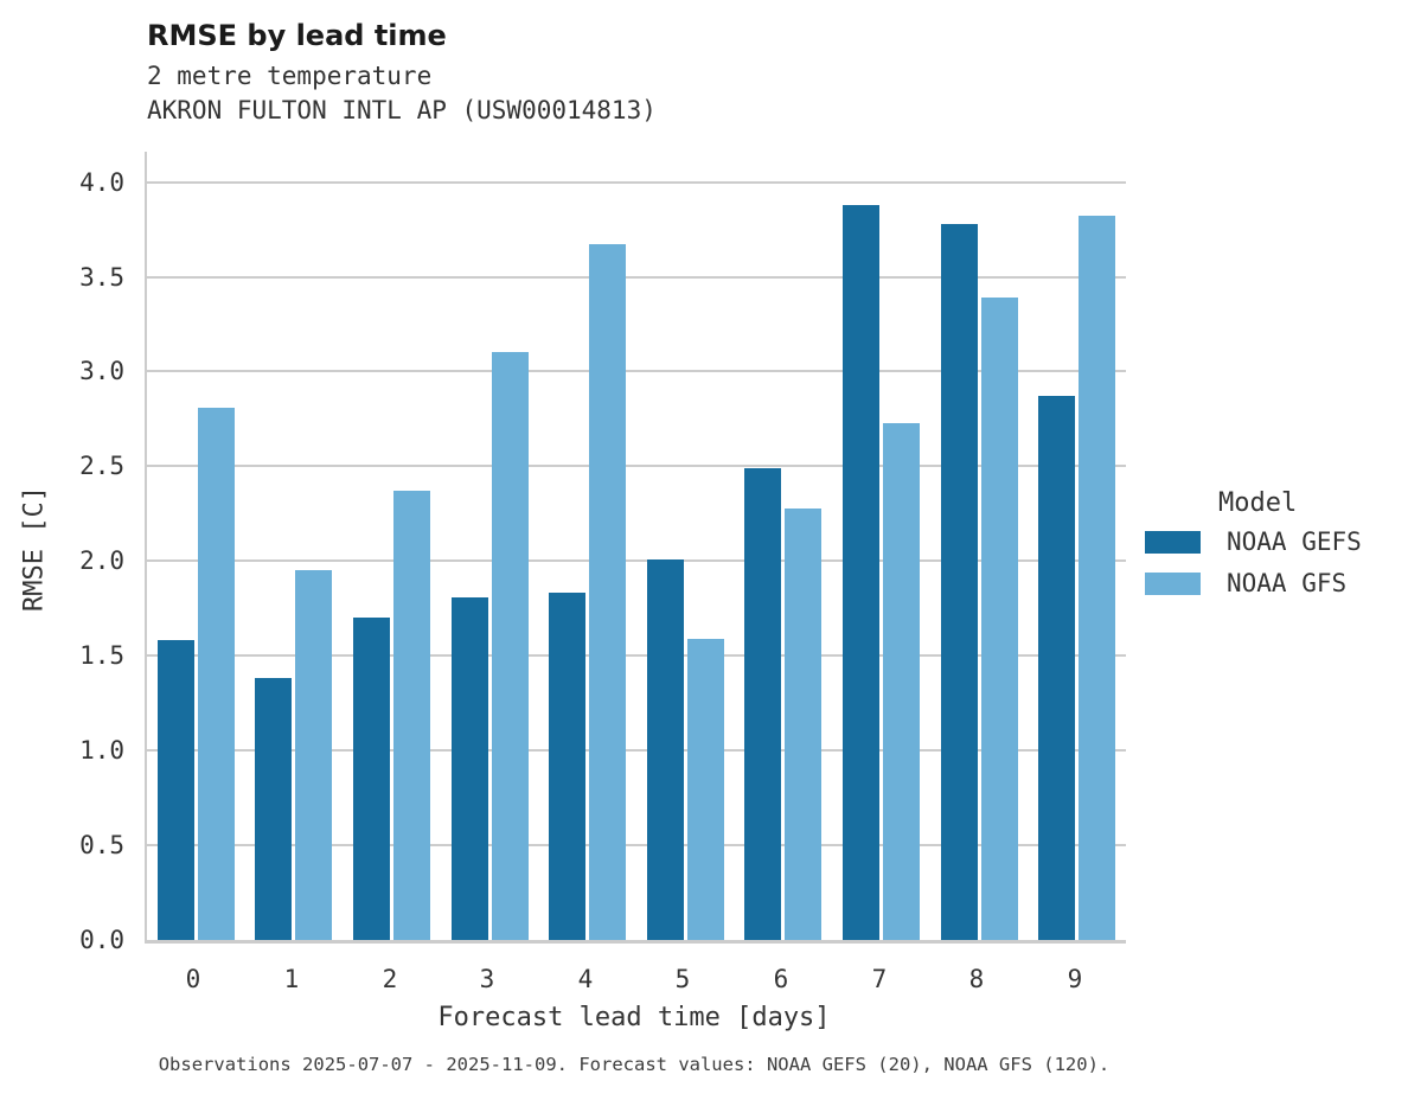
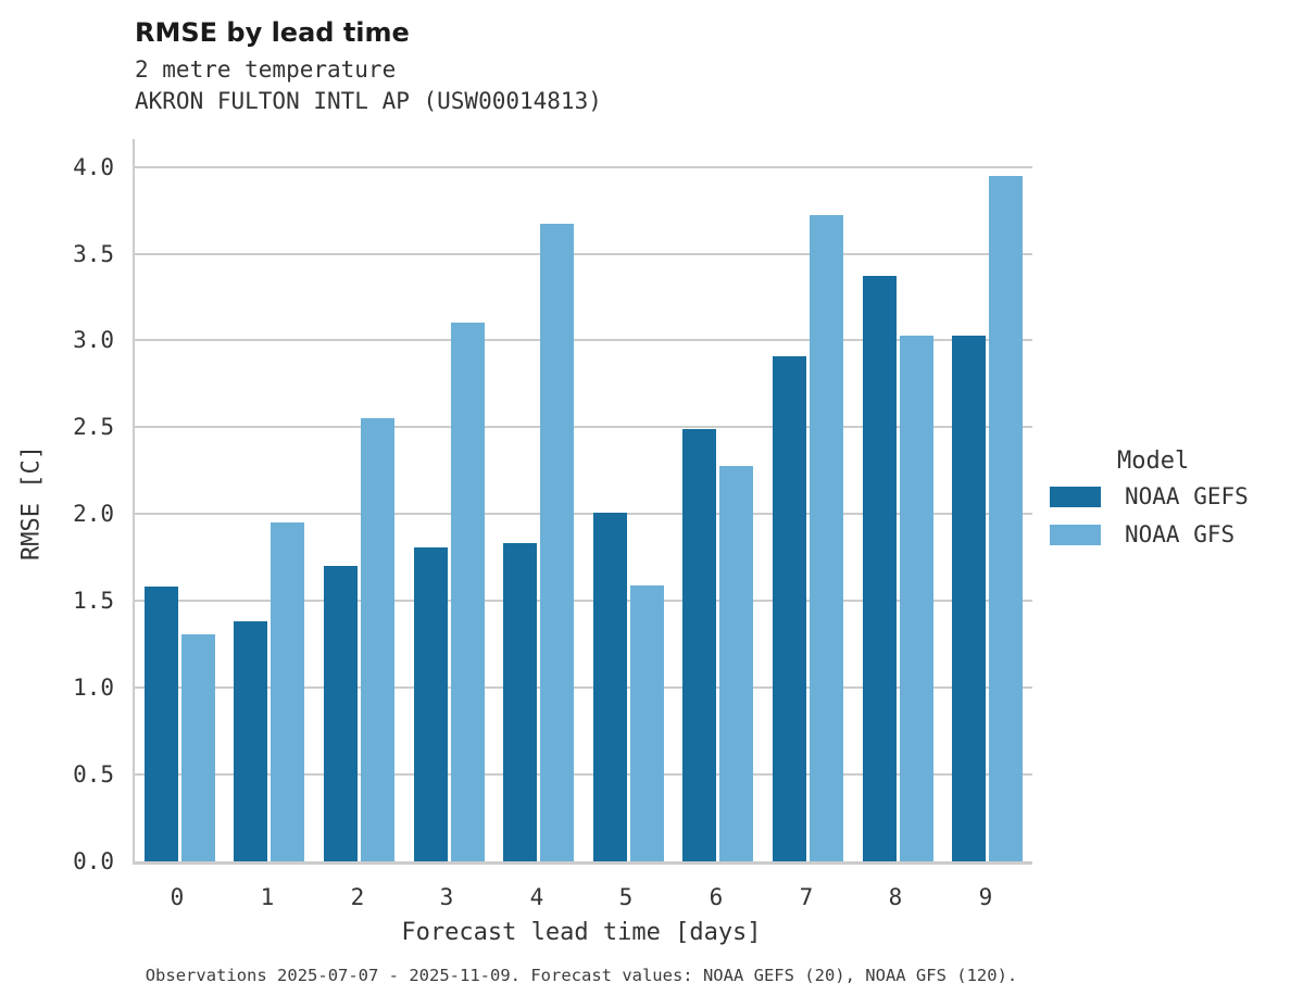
NOAA GFS/0: 2.81 -> 1.31
NOAA GFS/2: 2.37 -> 2.55
NOAA GEFS/7: 3.88 -> 2.91
NOAA GFS/7: 2.73 -> 3.72
NOAA GEFS/8: 3.78 -> 3.37
NOAA GFS/8: 3.39 -> 3.03
NOAA GEFS/9: 2.87 -> 3.03
NOAA GFS/9: 3.82 -> 3.95
